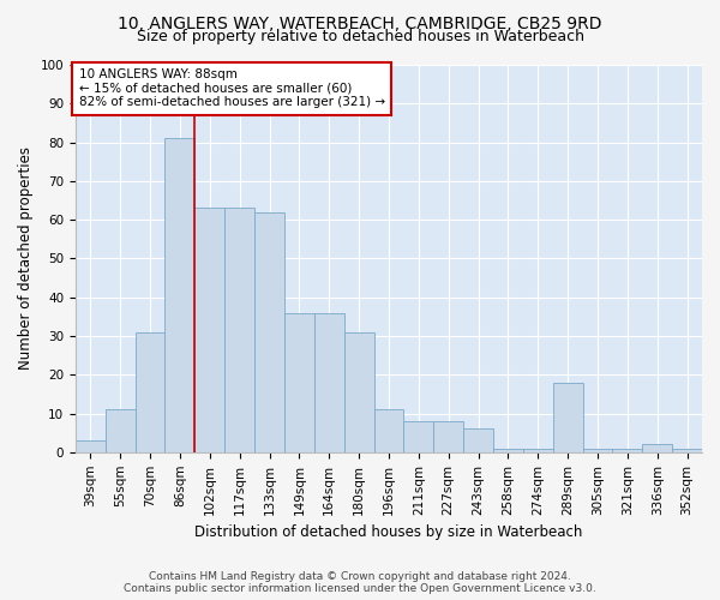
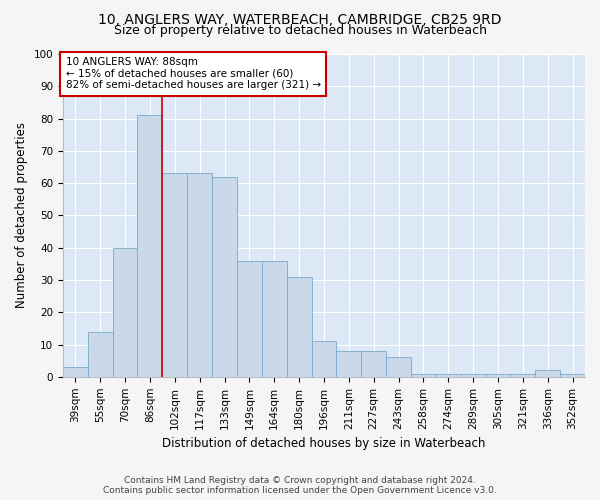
55sqm: 11 -> 14
70sqm: 31 -> 40
289sqm: 18 -> 1
